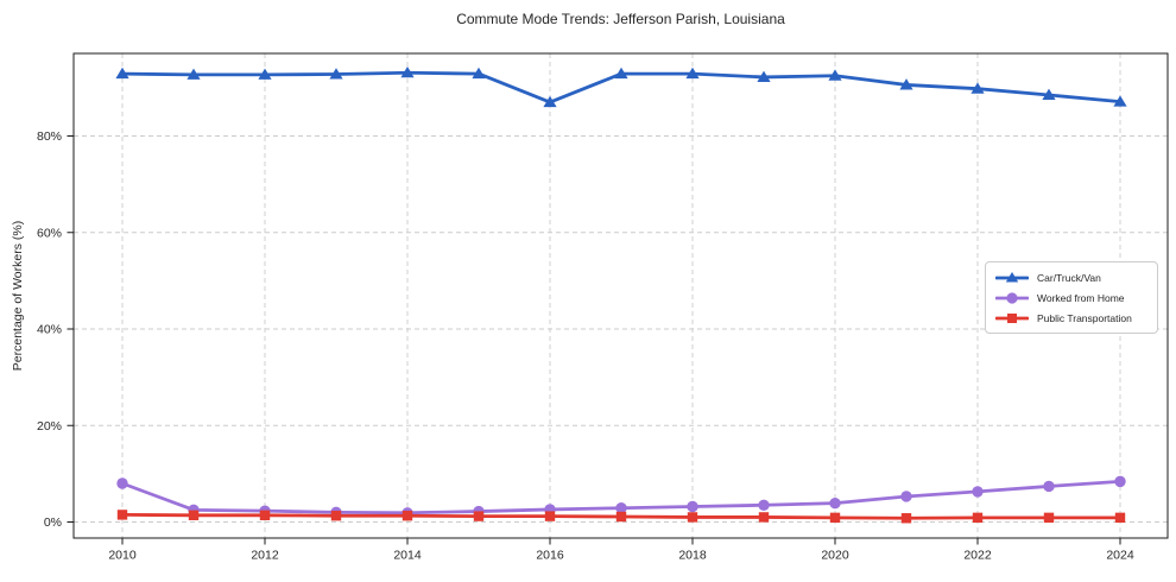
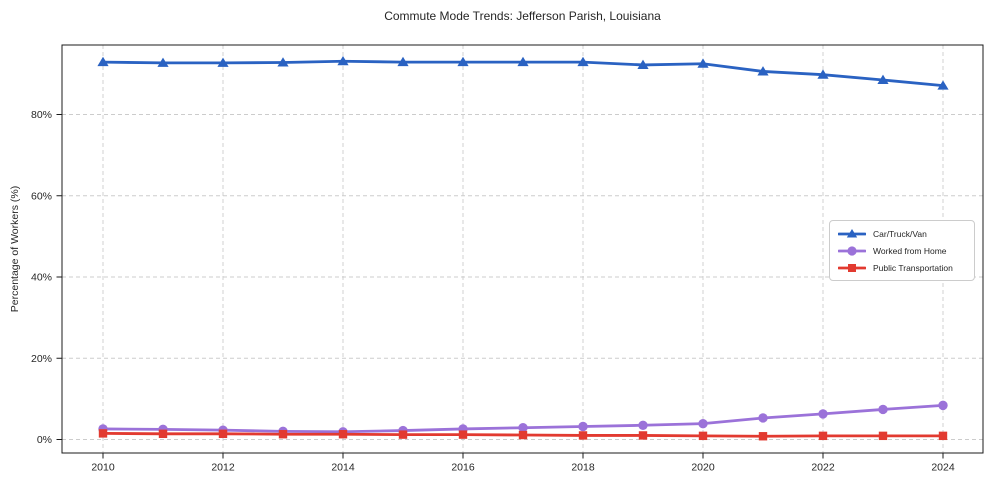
Worked from Home/2010: 8% -> 3%
Car/Truck/Van/2016: 87% -> 93%
